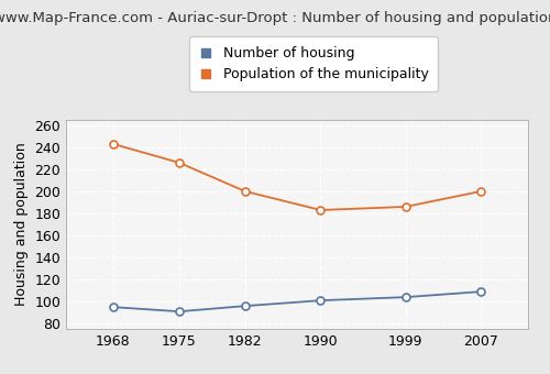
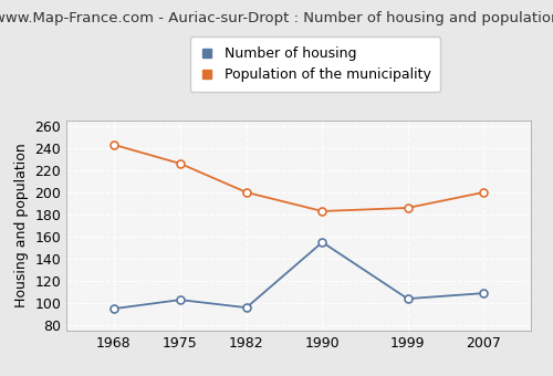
Number of housing/1975: 91 -> 103
Number of housing/1990: 101 -> 155
